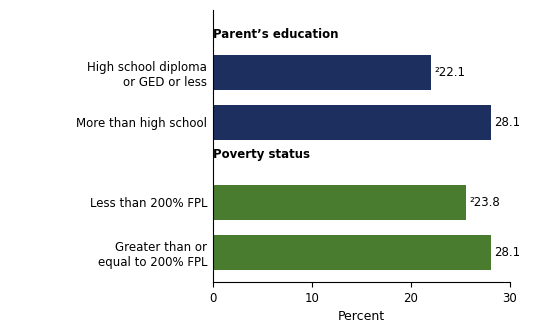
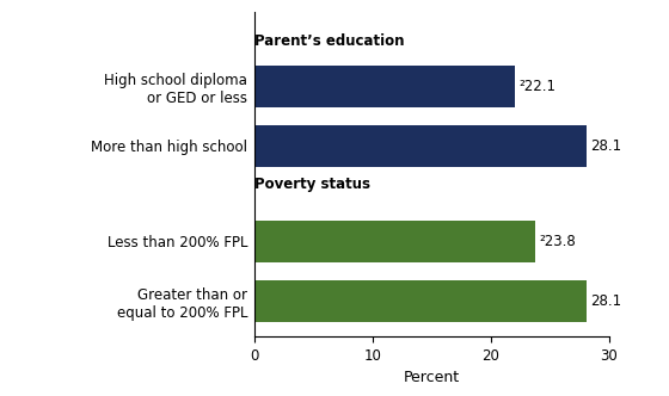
Less than 200% FPL: 25.6 -> 23.8
